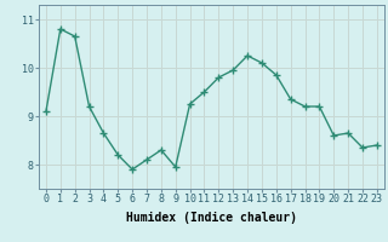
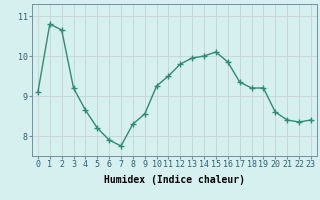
7: 8.10 -> 7.75
9: 7.95 -> 8.55
14: 10.25 -> 10.00
21: 8.65 -> 8.40
